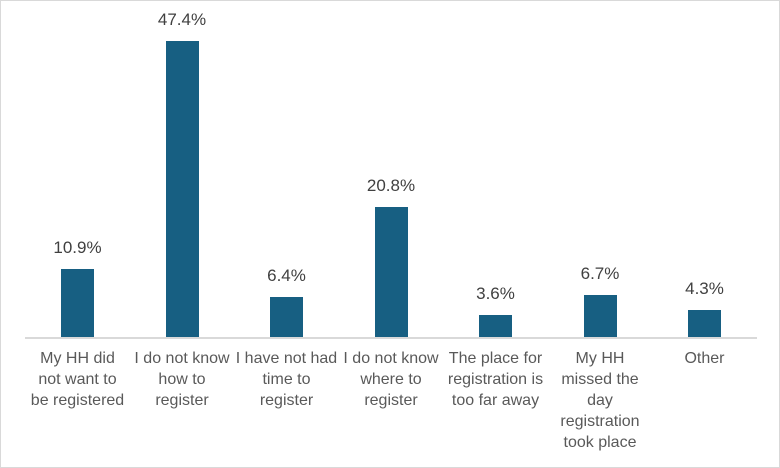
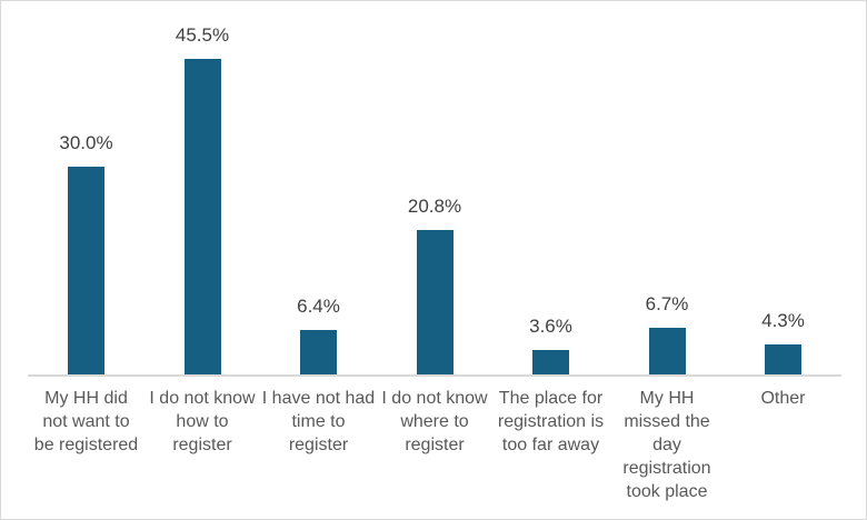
My HH did not want to be registered: 10.9% -> 30.0%
I do not know how to register: 47.4% -> 45.5%
